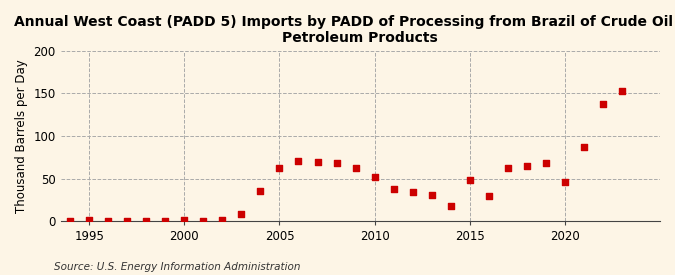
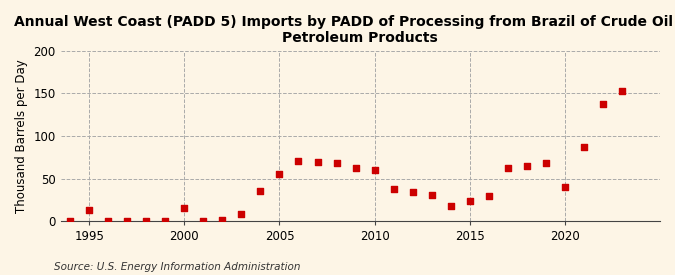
1995: 2 -> 14
2000: 2 -> 16
2005: 63 -> 56
2010: 52 -> 60
2015: 49 -> 24
2020: 46 -> 40
